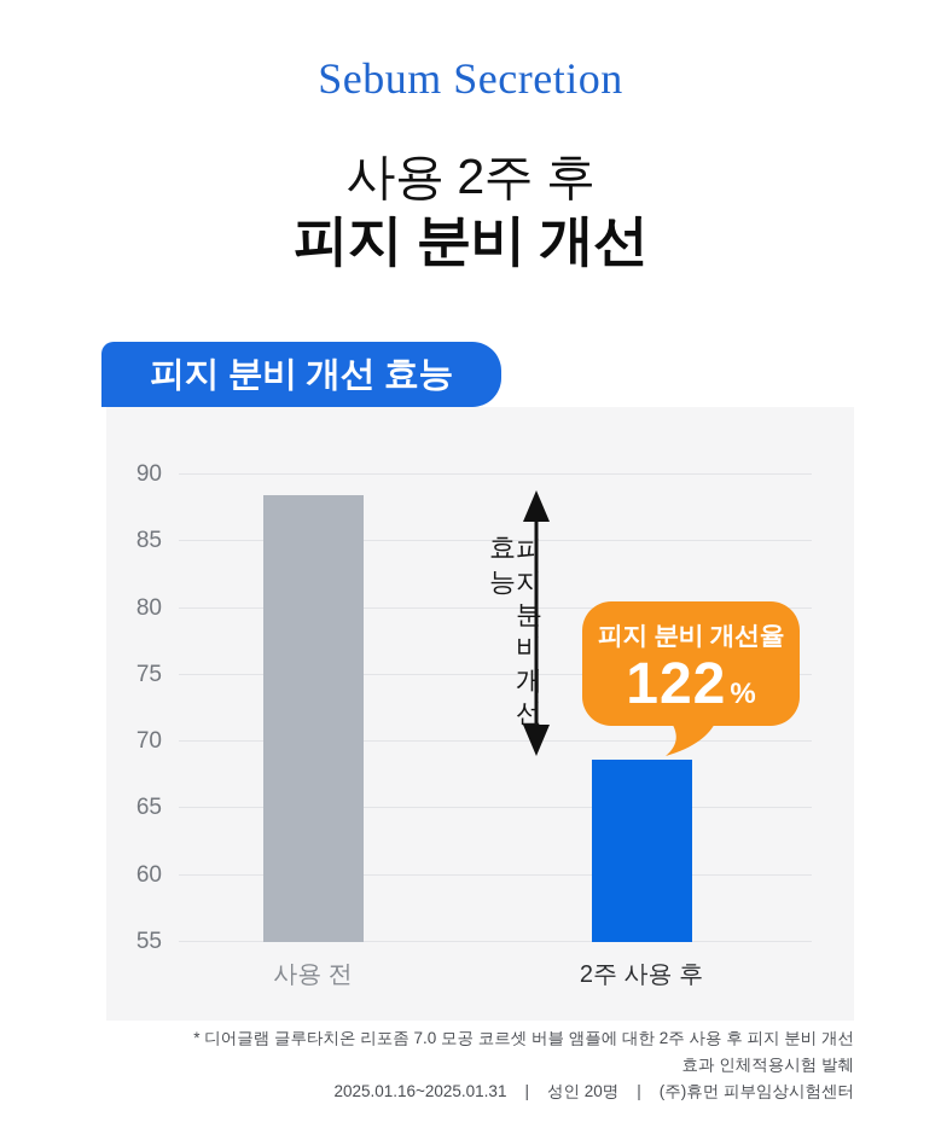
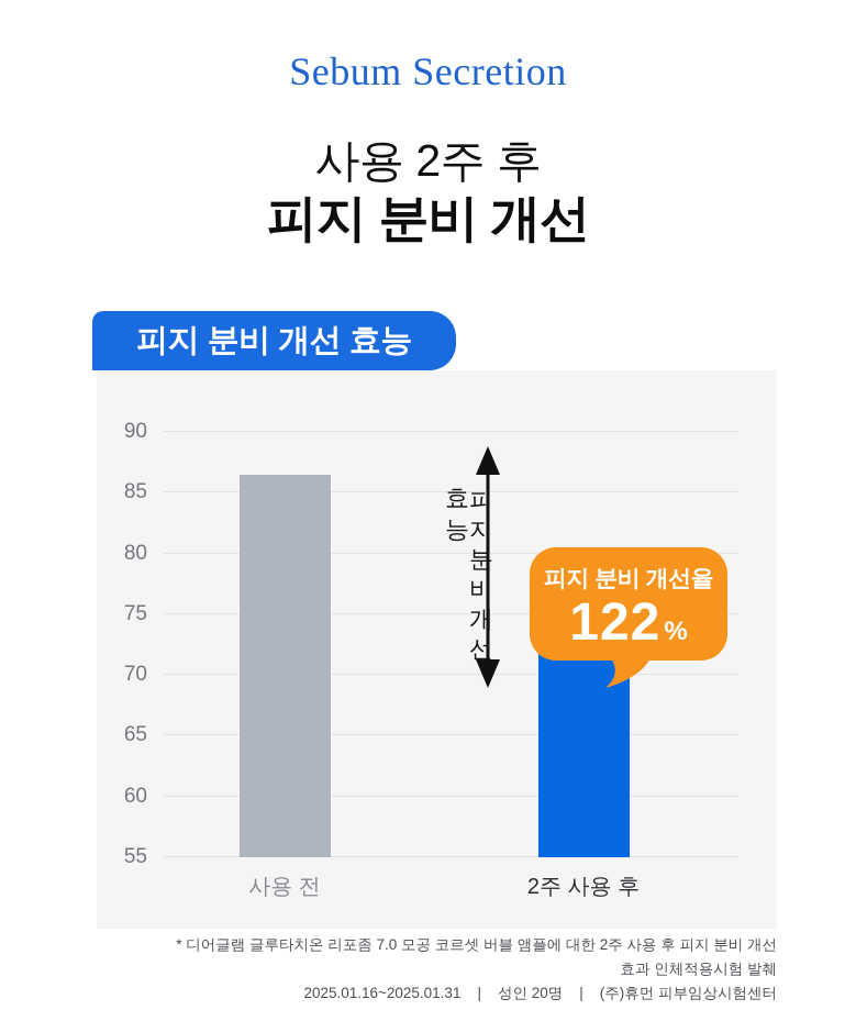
사용 전: 88.5 -> 86.5
2주 사용 후: 68.7 -> 73.6
